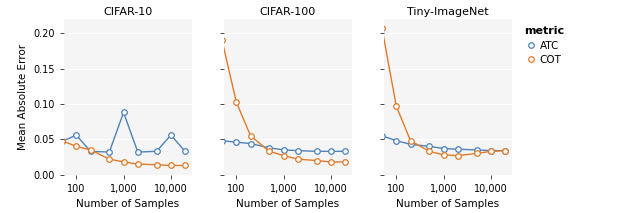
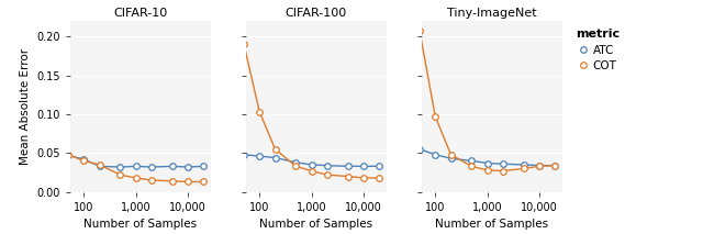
CIFAR-10/ATC/100: 0.056 -> 0.042
CIFAR-10/ATC/1,000: 0.088 -> 0.033
CIFAR-10/ATC/10,000: 0.056 -> 0.032
